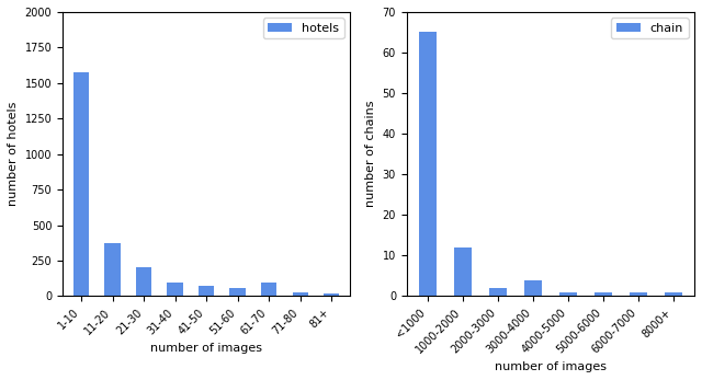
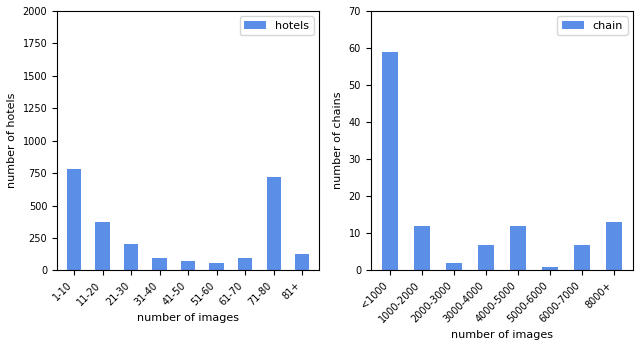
1-10: 1580 -> 780
71-80: 30 -> 720
81+: 20 -> 130
<1000: 65 -> 59
3000-4000: 4 -> 7
4000-5000: 1 -> 12
6000-7000: 1 -> 7
8000+: 1 -> 13
